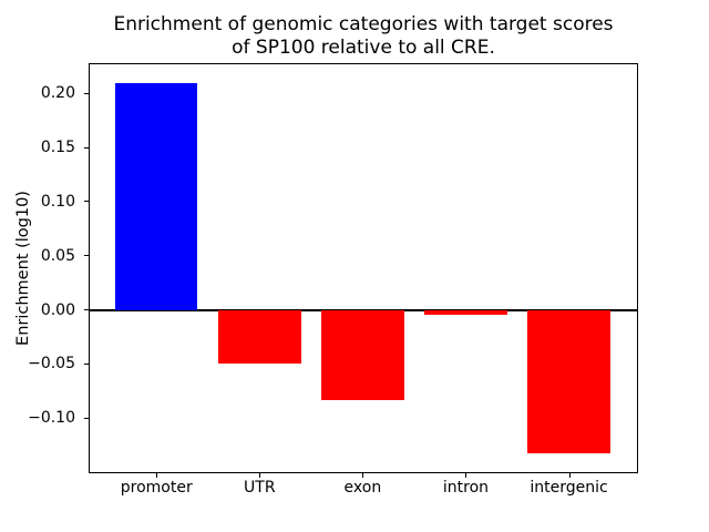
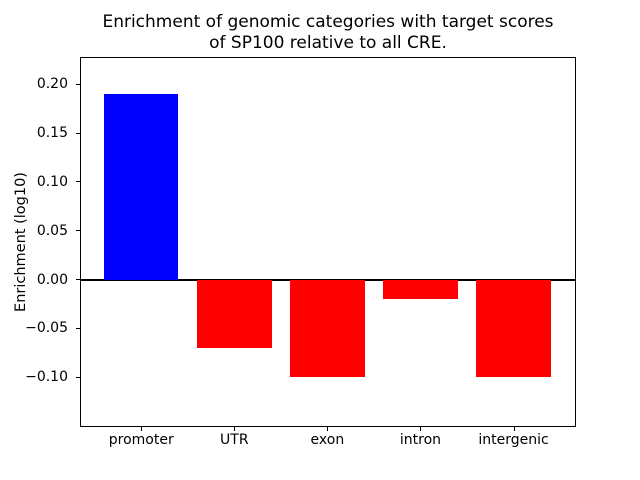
promoter: 0.21 -> 0.19
UTR: -0.05 -> -0.07
exon: -0.08 -> -0.10
intron: -0.01 -> -0.02
intergenic: -0.13 -> -0.10
